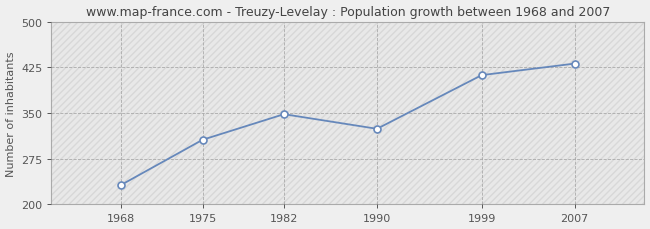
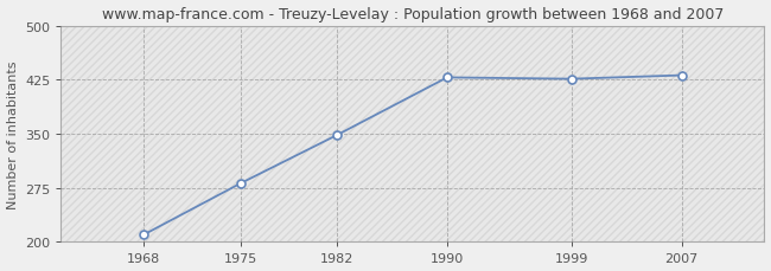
1968: 232 -> 210
1975: 306 -> 281
1990: 324 -> 428
1999: 412 -> 426
